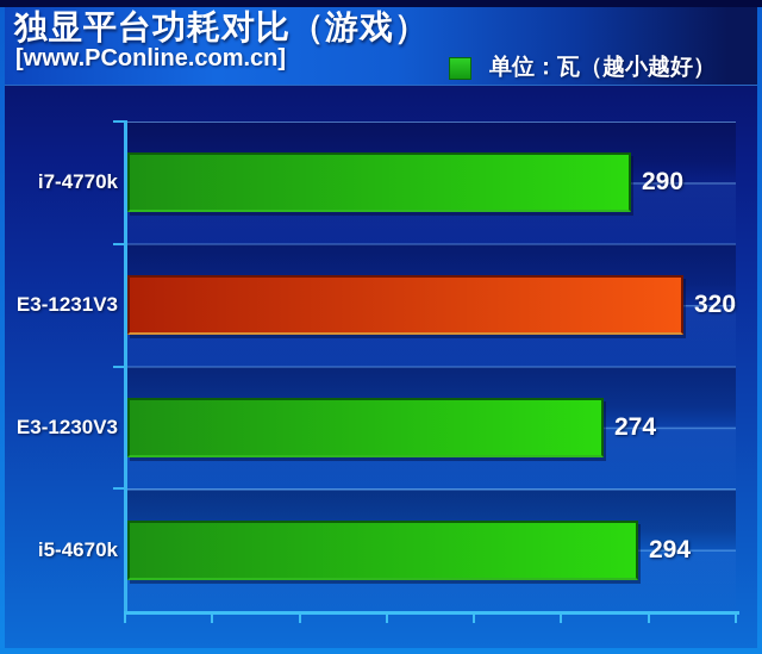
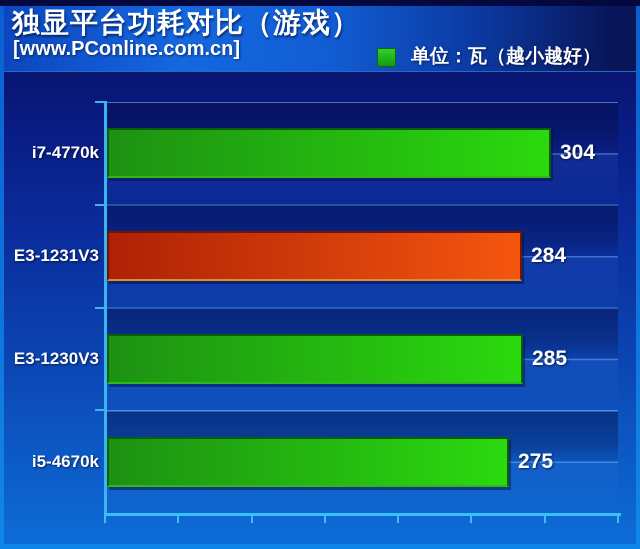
i7-4770k: 290 -> 304
E3-1231V3: 320 -> 284
E3-1230V3: 274 -> 285
i5-4670k: 294 -> 275
